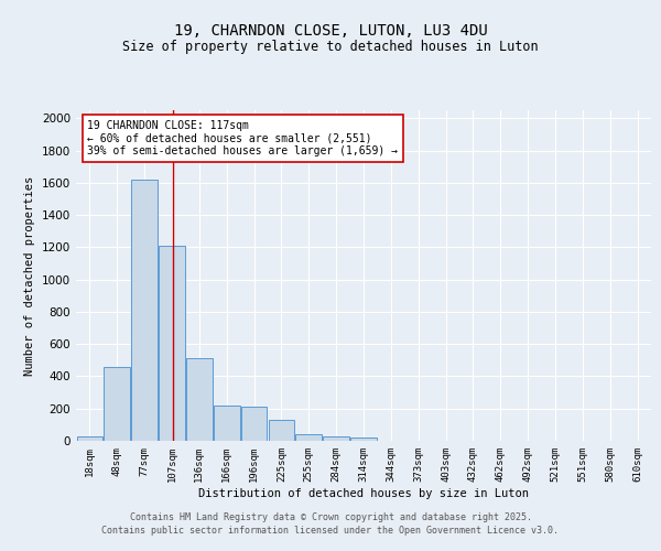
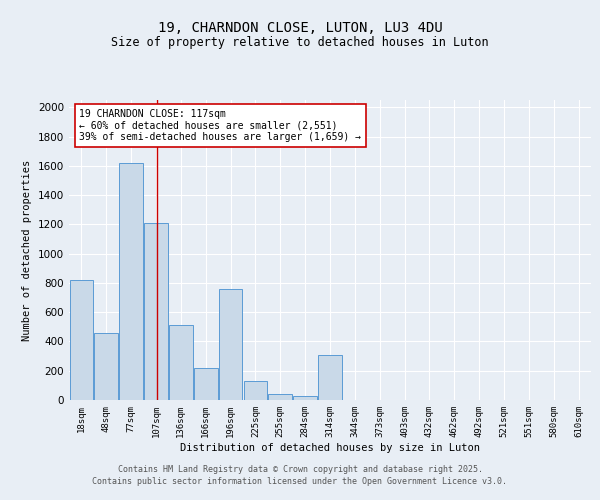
18sqm: 30 -> 820
196sqm: 220 -> 760
314sqm: 20 -> 310
